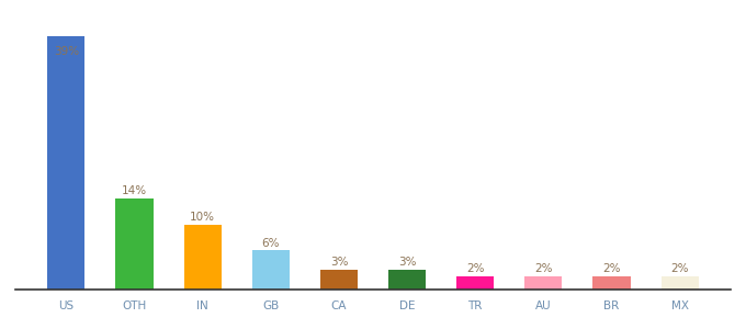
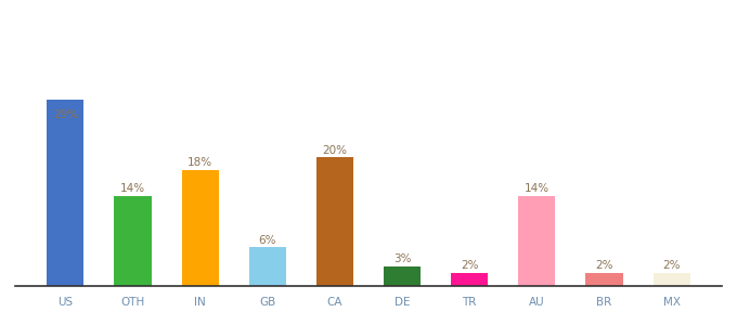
US: 39% -> 29%
IN: 10% -> 18%
CA: 3% -> 20%
AU: 2% -> 14%
